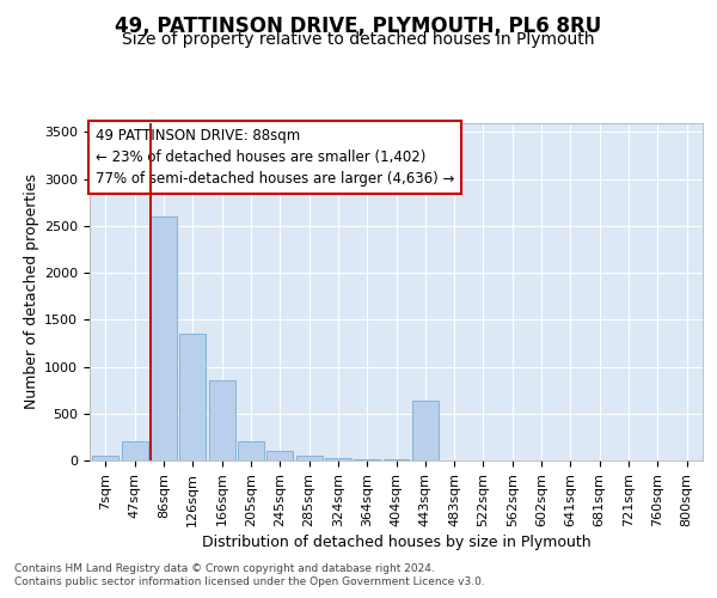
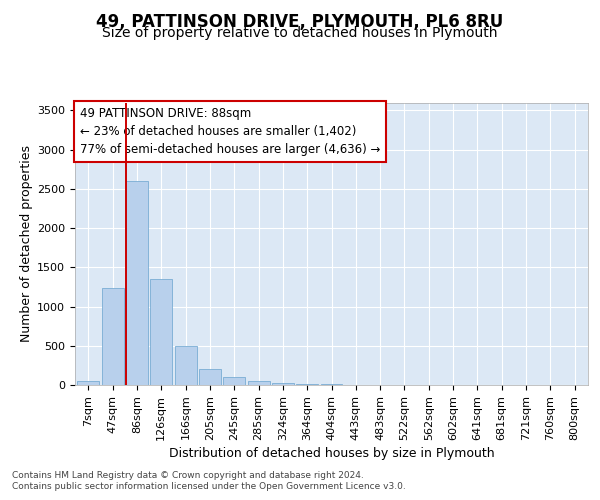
47sqm: 200 -> 1230
166sqm: 860 -> 500
443sqm: 640 -> 0
